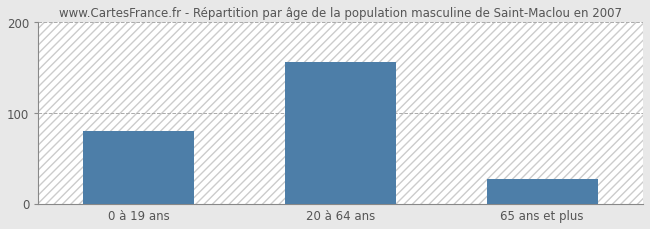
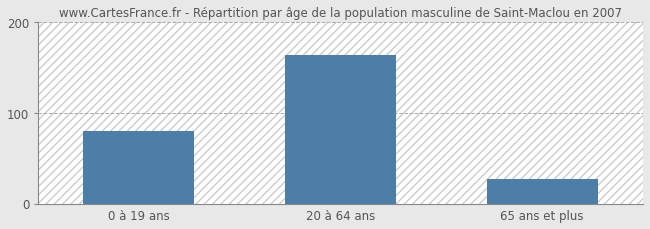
20 à 64 ans: 156 -> 163
